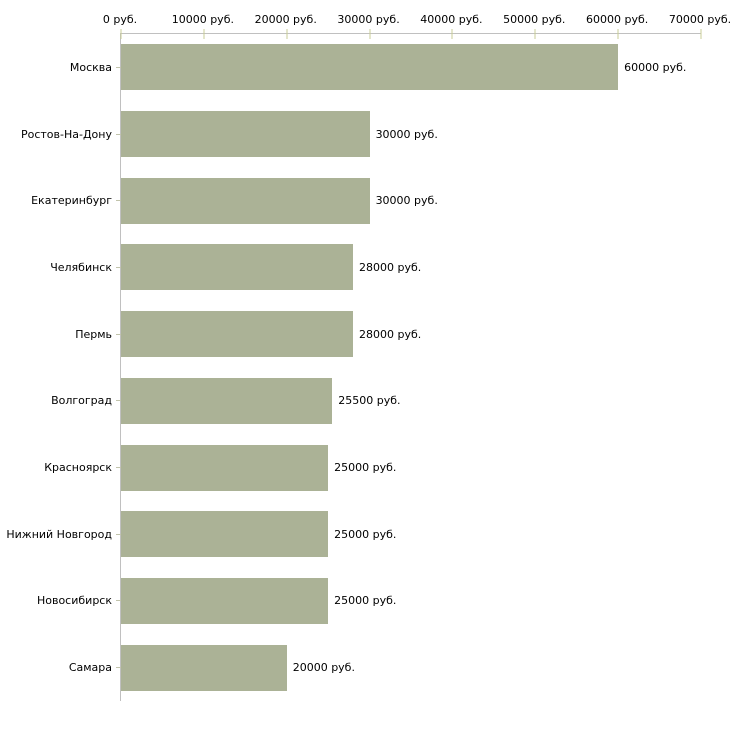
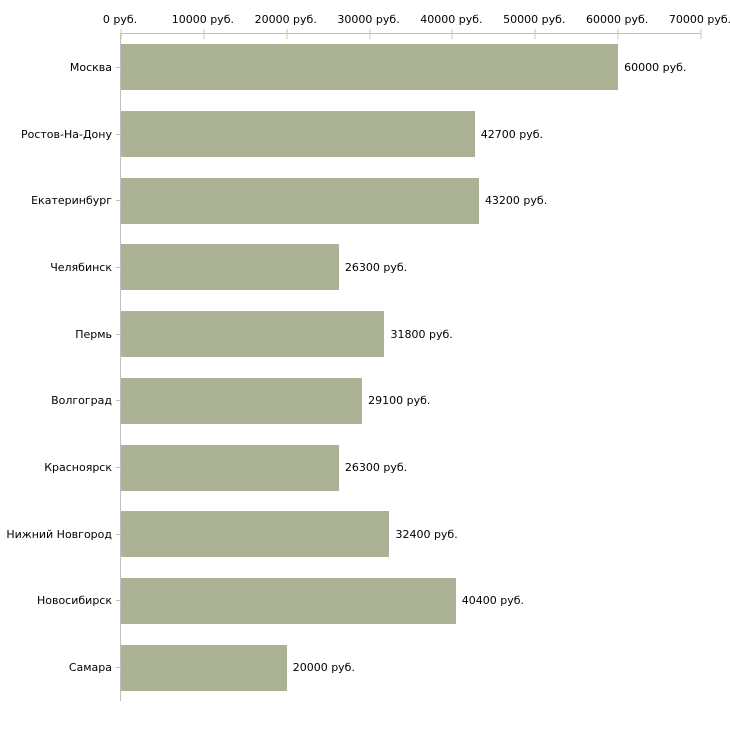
Ростов-На-Дону: 30000 -> 42700
Екатеринбург: 30000 -> 43200
Челябинск: 28000 -> 26300
Пермь: 28000 -> 31800
Волгоград: 25500 -> 29100
Красноярск: 25000 -> 26300
Нижний Новгород: 25000 -> 32400
Новосибирск: 25000 -> 40400
